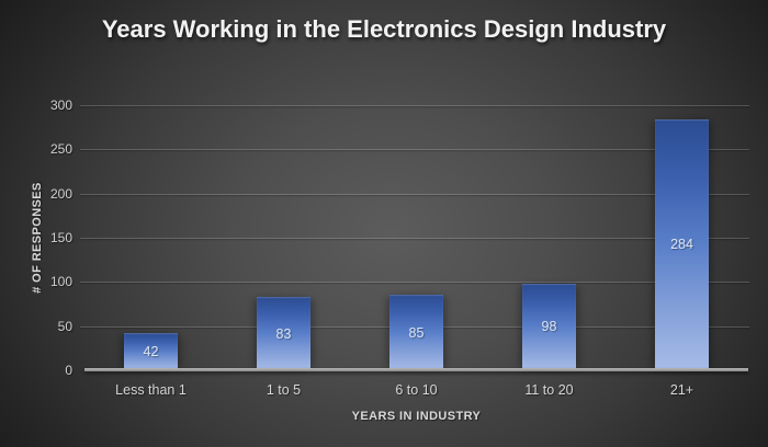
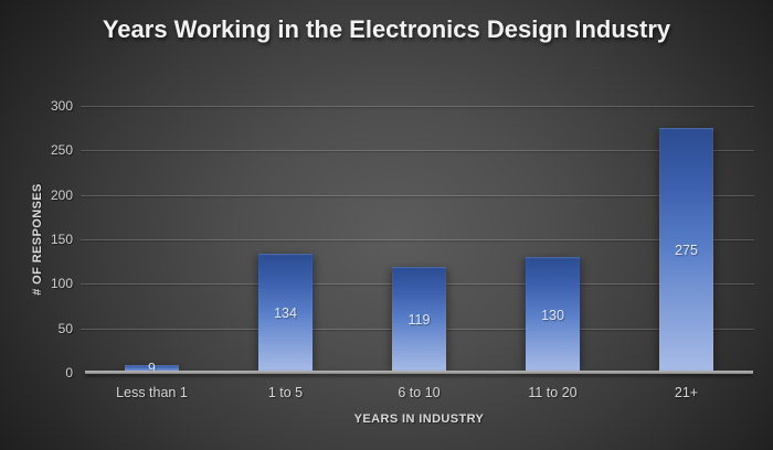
Less than 1: 42 -> 9
1 to 5: 83 -> 134
6 to 10: 85 -> 119
11 to 20: 98 -> 130
21+: 284 -> 275
